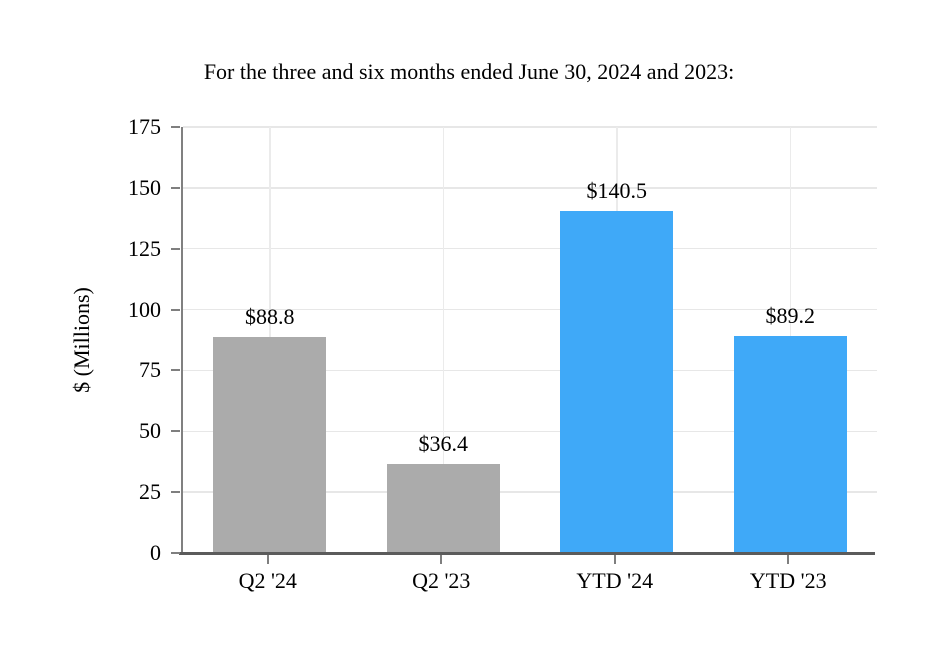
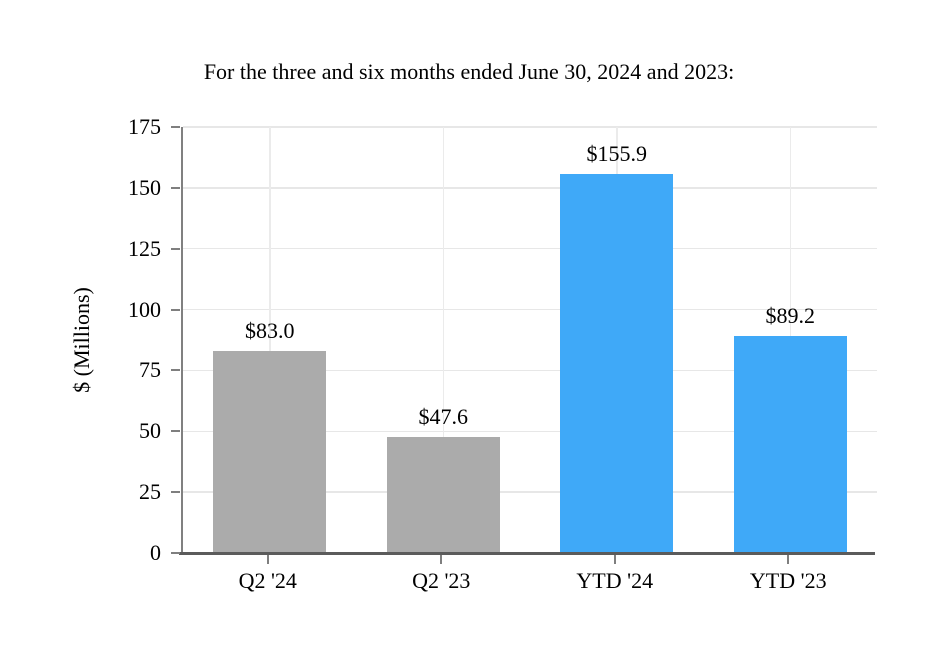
Q2 '24: $88.8 -> $83.0
Q2 '23: $36.4 -> $47.6
YTD '24: $140.5 -> $155.9
